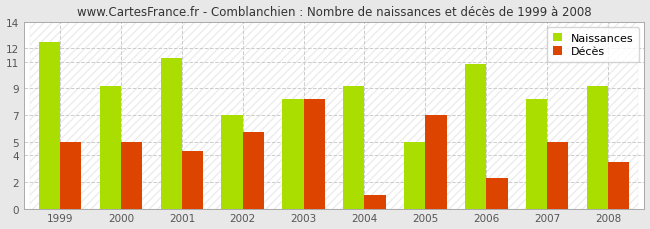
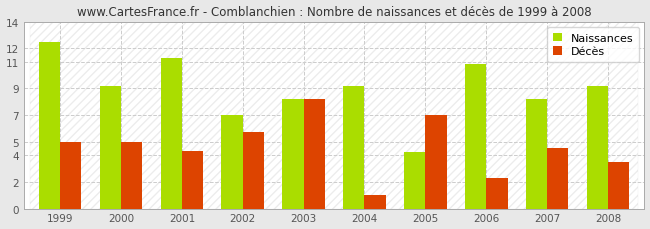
Naissances/2005: 5.0 -> 4.2
Décès/2007: 5.0 -> 4.5
